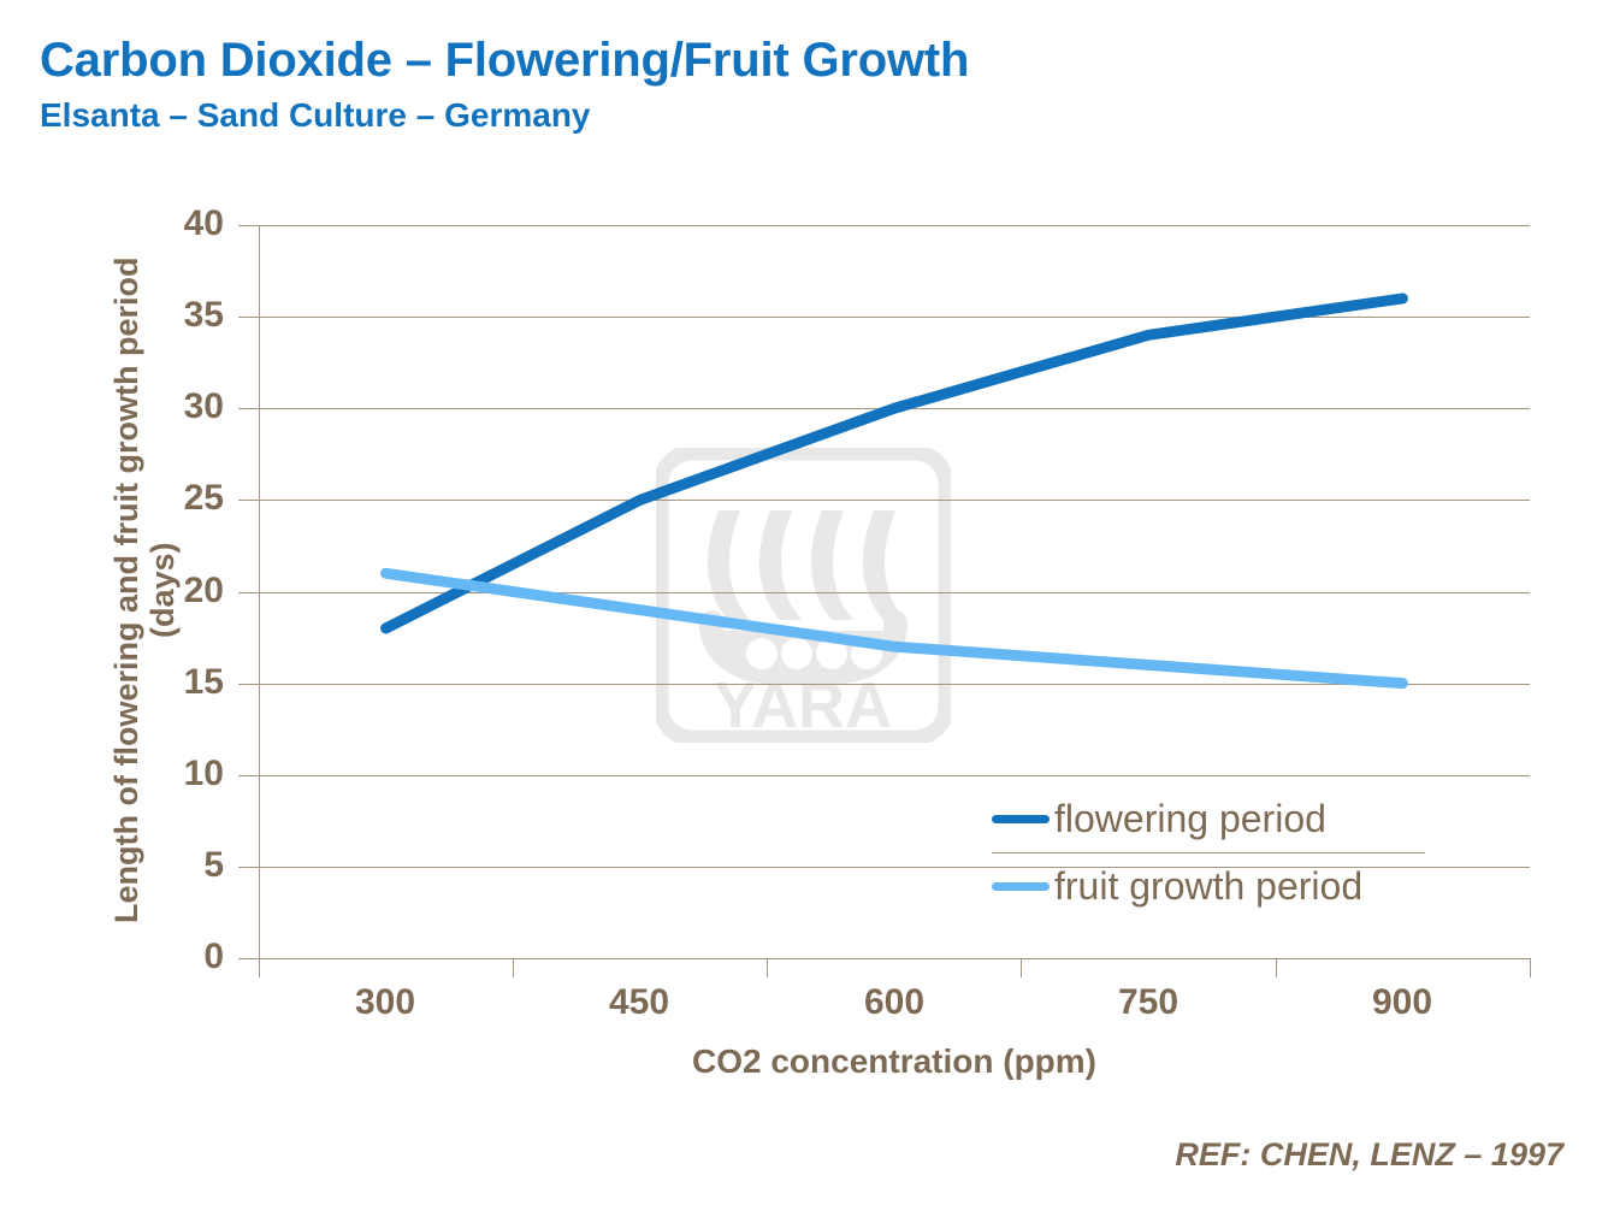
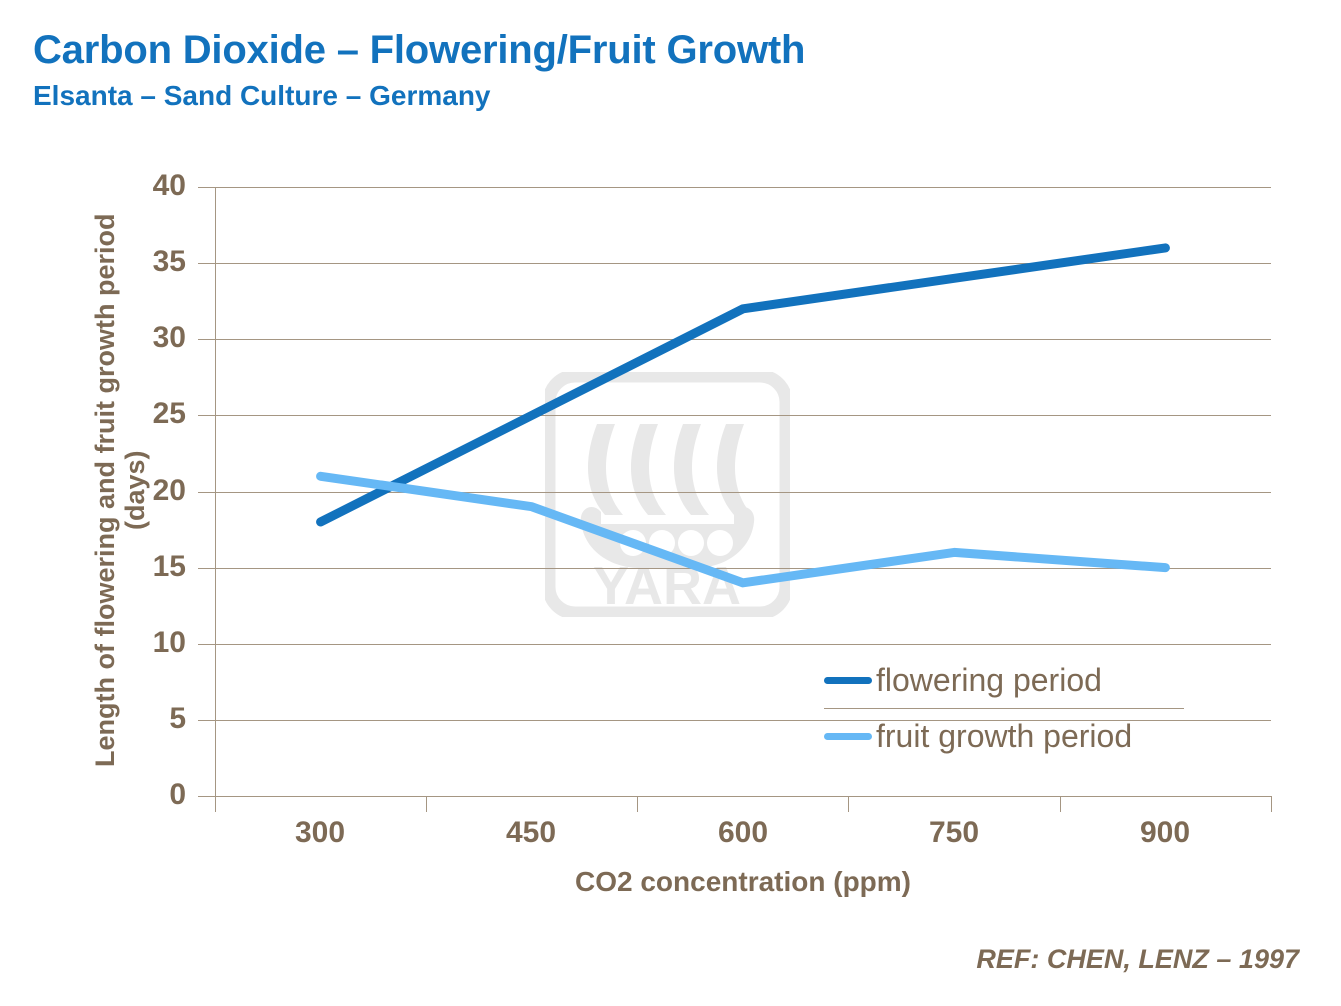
flowering period/600: 30 -> 32
fruit growth period/600: 17 -> 14
